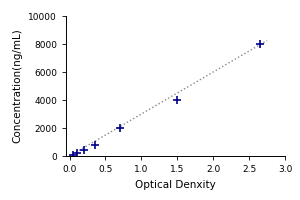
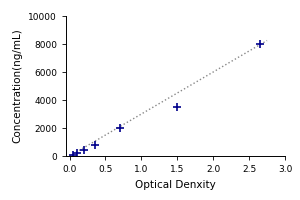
1.5: 4000 -> 3500
